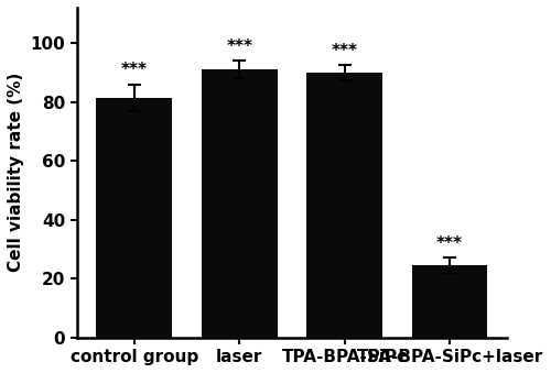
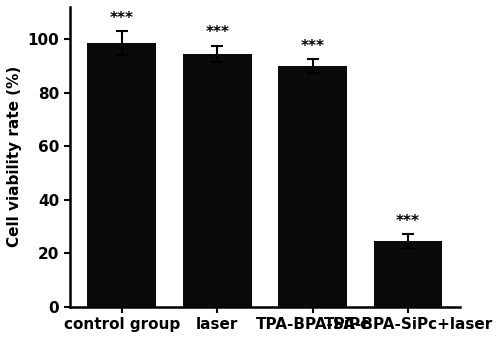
control group: 81.5 -> 98.5
laser: 91.0 -> 94.5
